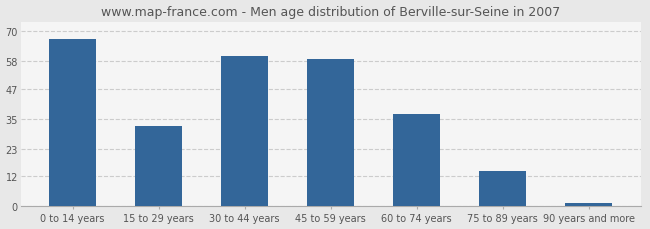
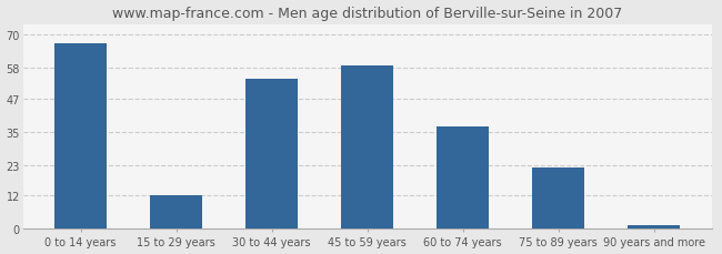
15 to 29 years: 32 -> 12
30 to 44 years: 60 -> 54
75 to 89 years: 14 -> 22
